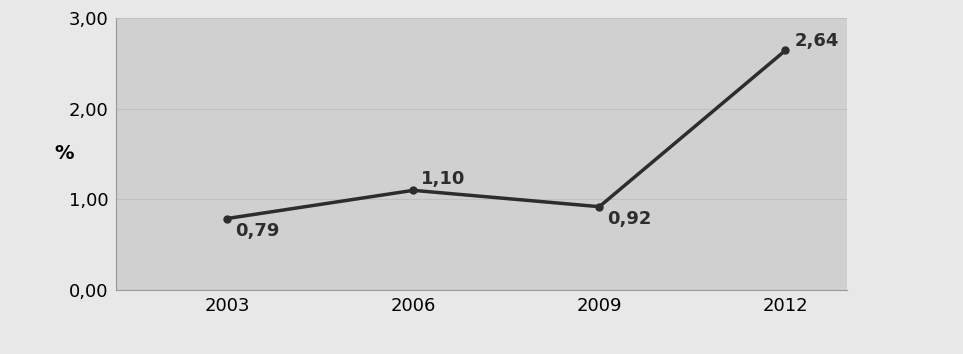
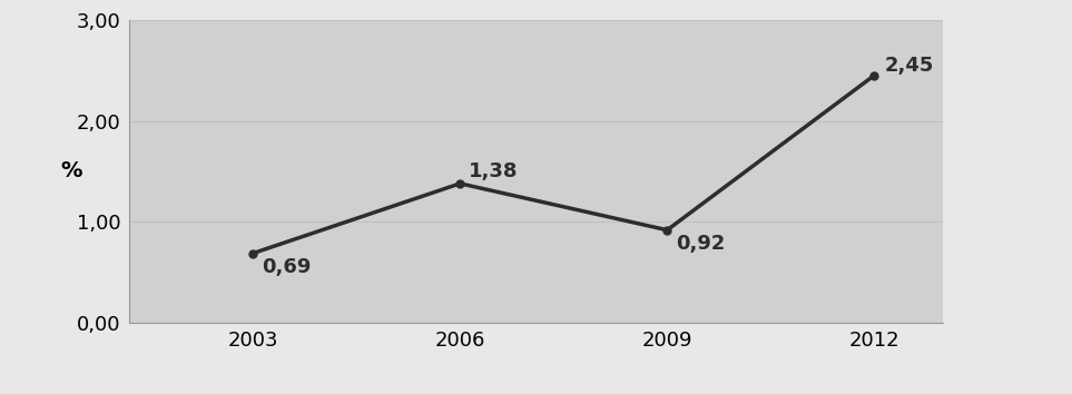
2003: 0,79 -> 0,69
2006: 1,10 -> 1,38
2012: 2,64 -> 2,45
